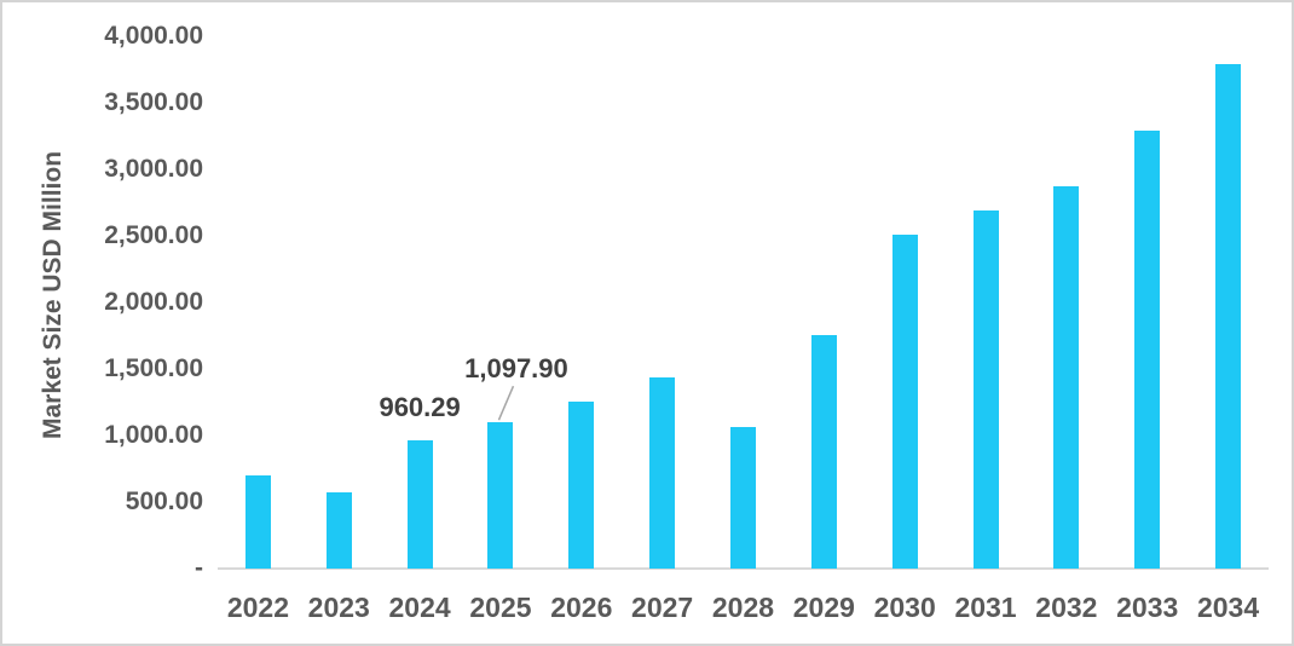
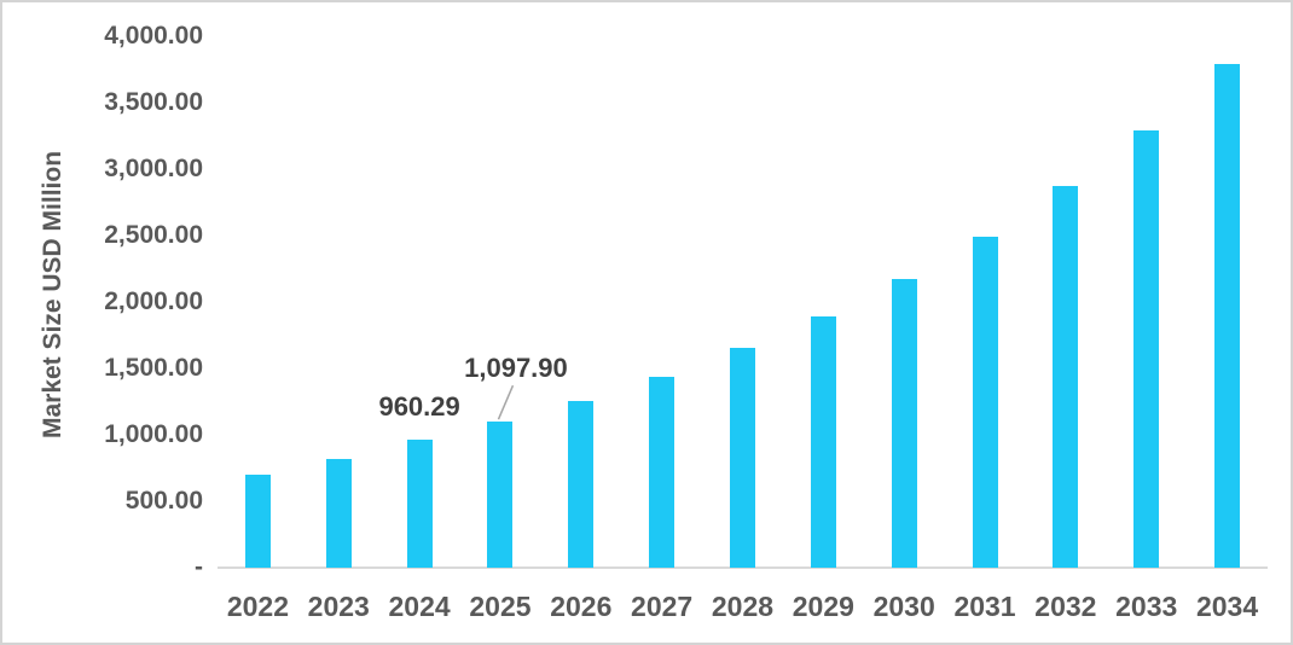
2023: 570 -> 820
2028: 1060 -> 1650
2029: 1750 -> 1890
2030: 2510 -> 2180
2031: 2690 -> 2490
